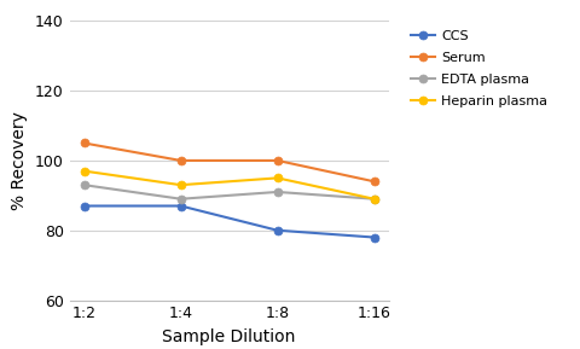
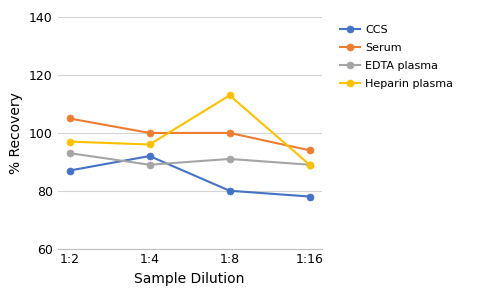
CCS/1:4: 87 -> 92
Heparin plasma/1:4: 93 -> 96
Heparin plasma/1:8: 95 -> 113
